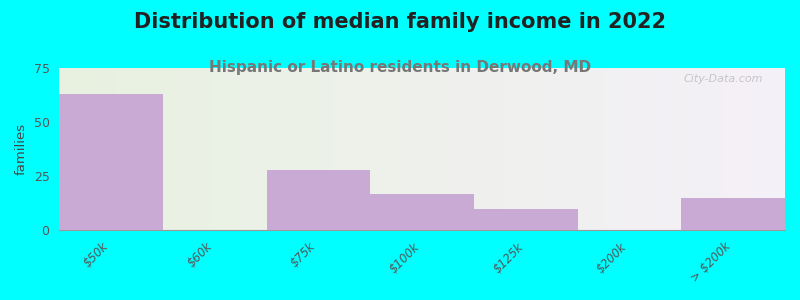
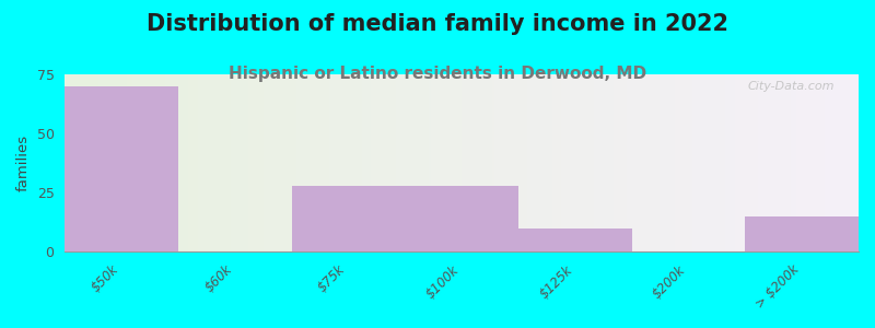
$50k: 63 -> 70
$100k: 17 -> 28
